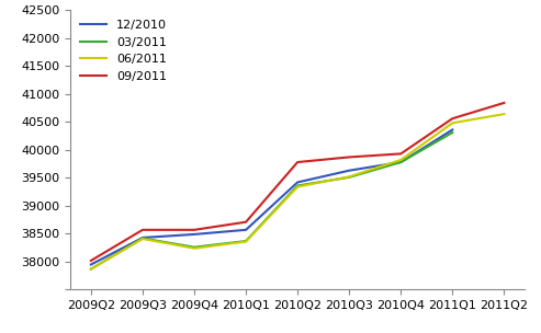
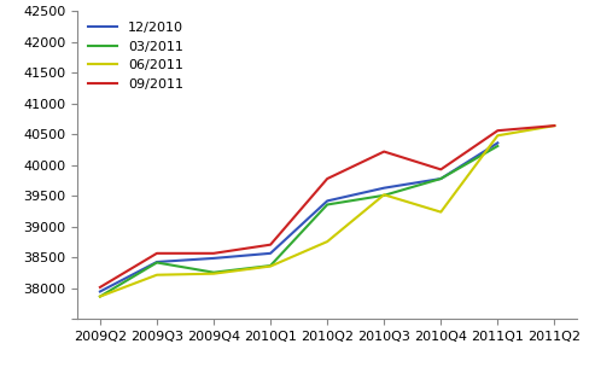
06/2011/2009Q3: 38410 -> 38220
06/2011/2010Q2: 39340 -> 38760
09/2011/2010Q3: 39870 -> 40220
06/2011/2010Q4: 39820 -> 39240
09/2011/2011Q2: 40840 -> 40640
